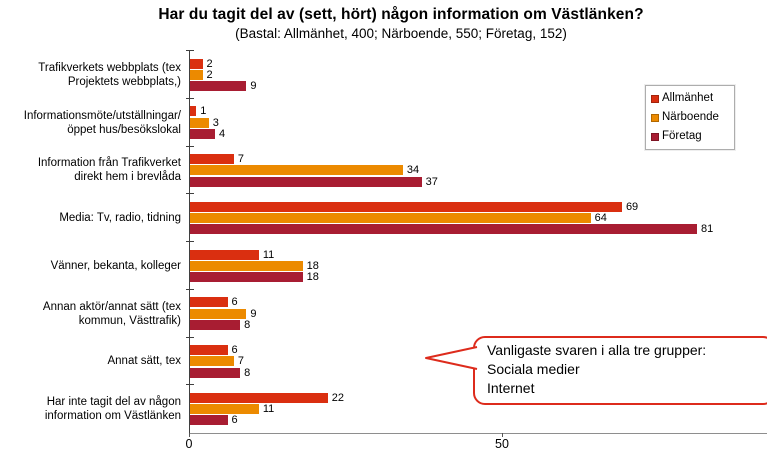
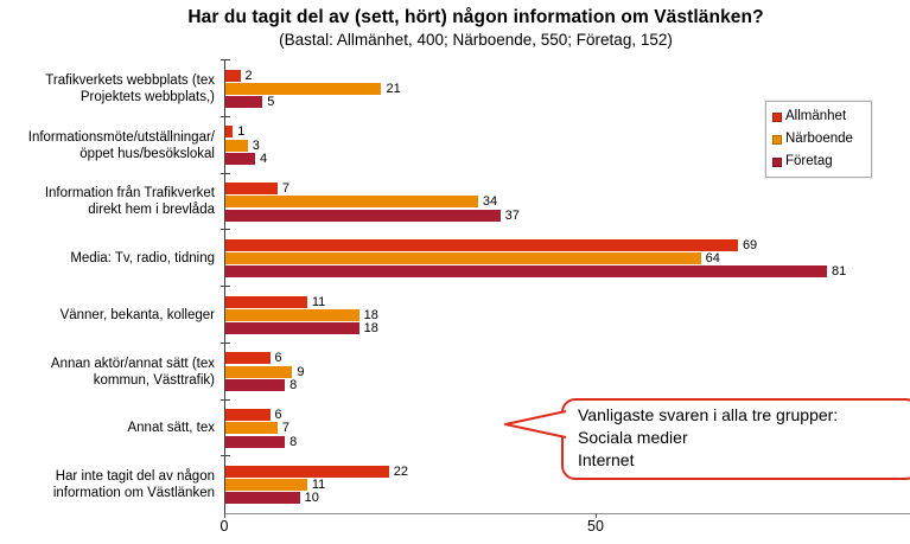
Närboende/Trafikverkets webbplats (tex Projektets webbplats,): 2 -> 21
Företag/Trafikverkets webbplats (tex Projektets webbplats,): 9 -> 5
Företag/Har inte tagit del av någon information om Västlänken: 6 -> 10
